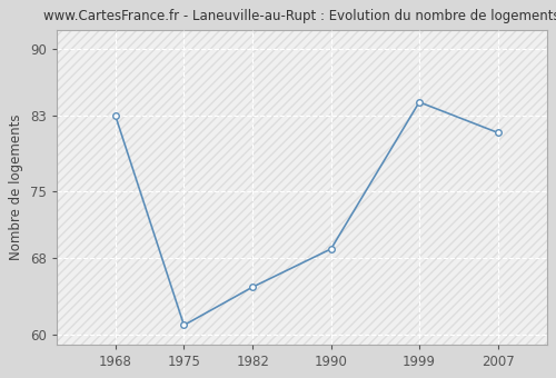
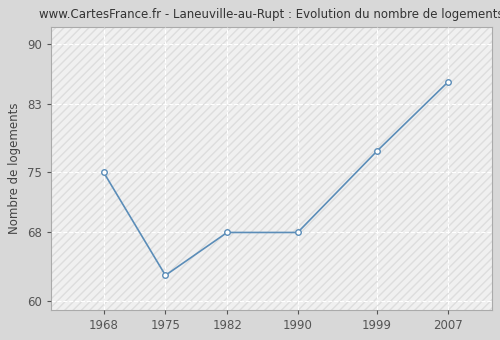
1968: 83.0 -> 75.0
1975: 61.0 -> 63.0
1982: 65.0 -> 68.0
1990: 69.0 -> 68.0
1999: 84.4 -> 77.5
2007: 81.2 -> 85.5
